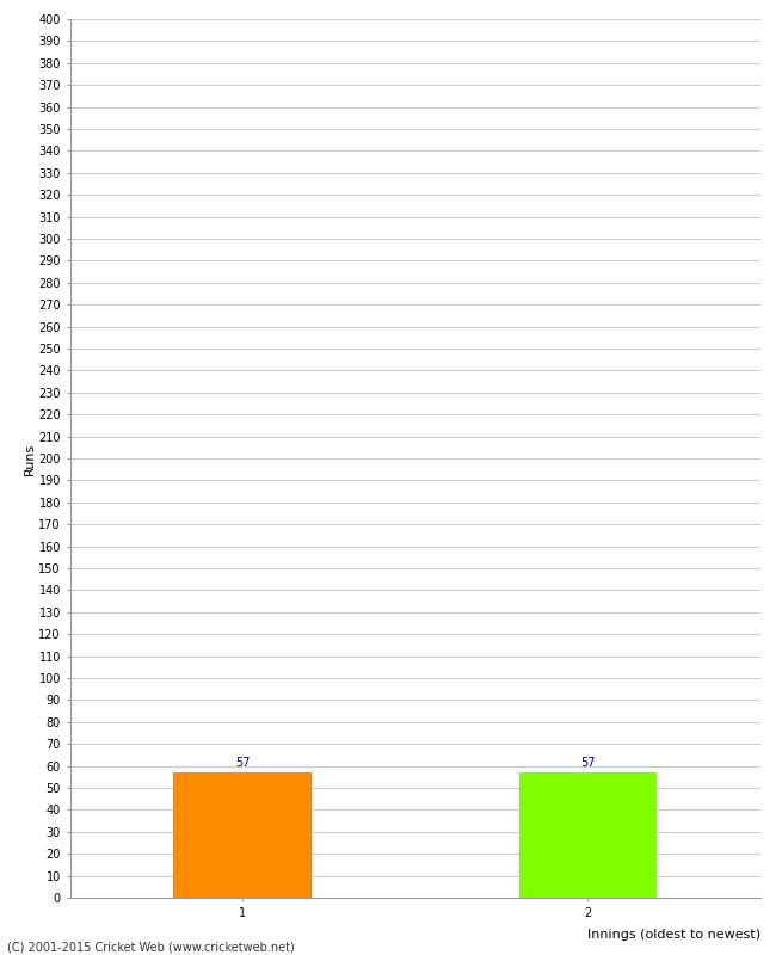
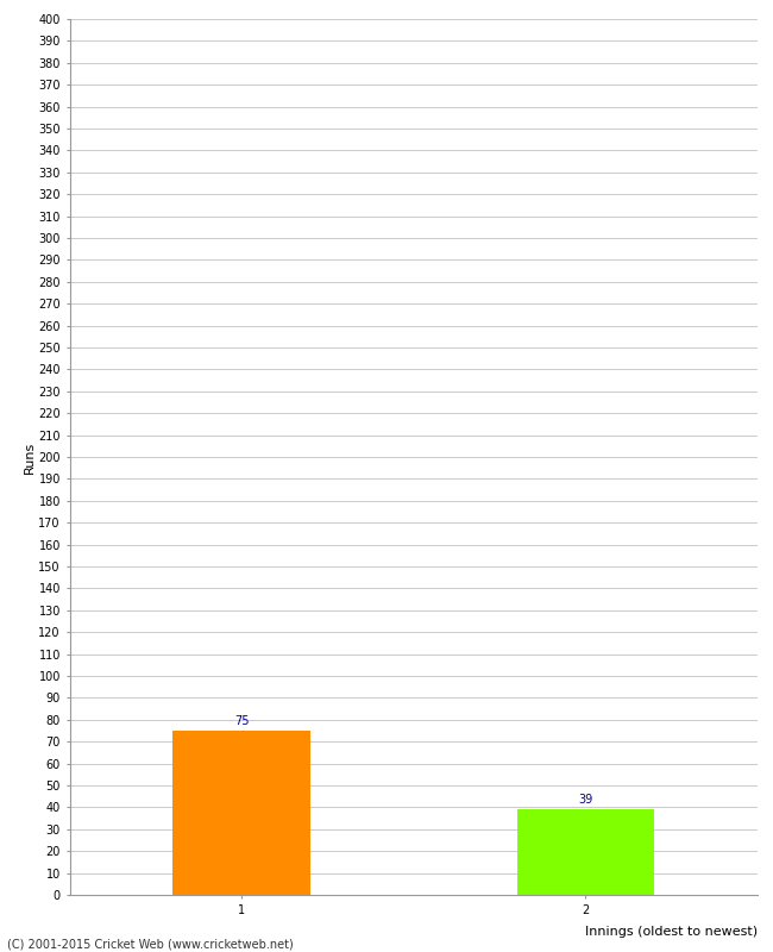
1: 57 -> 75
2: 57 -> 39
